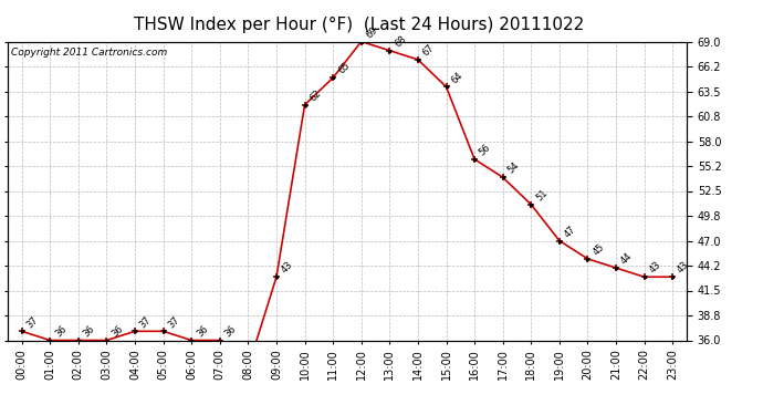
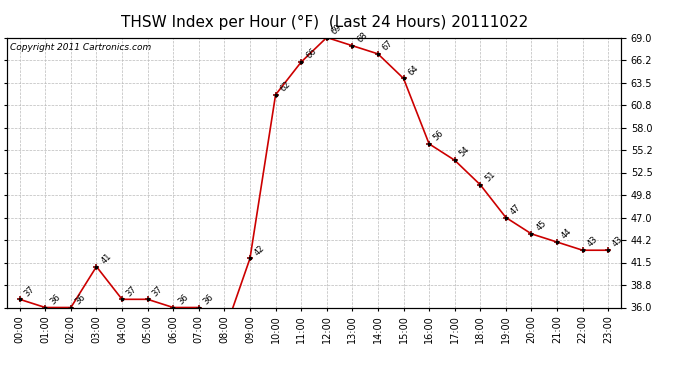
03:00: 36 -> 41
09:00: 43 -> 42
11:00: 65 -> 66
